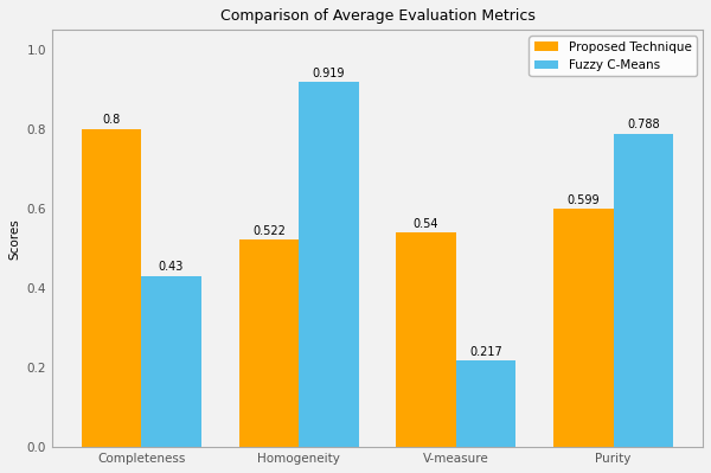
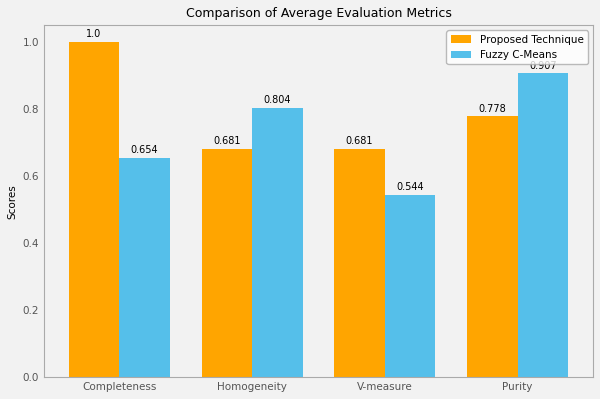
Proposed Technique/Completeness: 0.8 -> 1.0
Fuzzy C-Means/Completeness: 0.43 -> 0.654
Proposed Technique/Homogeneity: 0.522 -> 0.681
Fuzzy C-Means/Homogeneity: 0.919 -> 0.804
Proposed Technique/V-measure: 0.54 -> 0.681
Fuzzy C-Means/V-measure: 0.217 -> 0.544
Proposed Technique/Purity: 0.599 -> 0.778
Fuzzy C-Means/Purity: 0.788 -> 0.907
